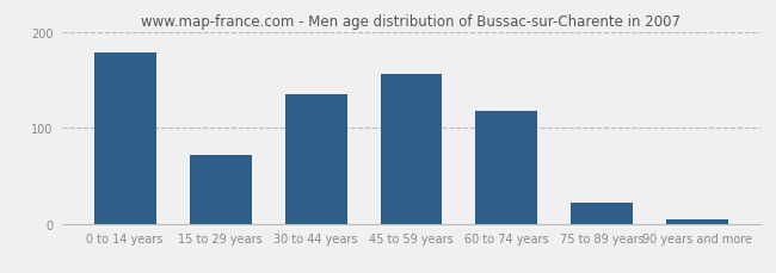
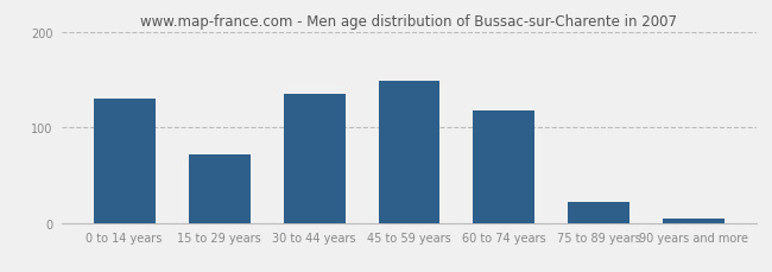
0 to 14 years: 178 -> 130
45 to 59 years: 156 -> 148
